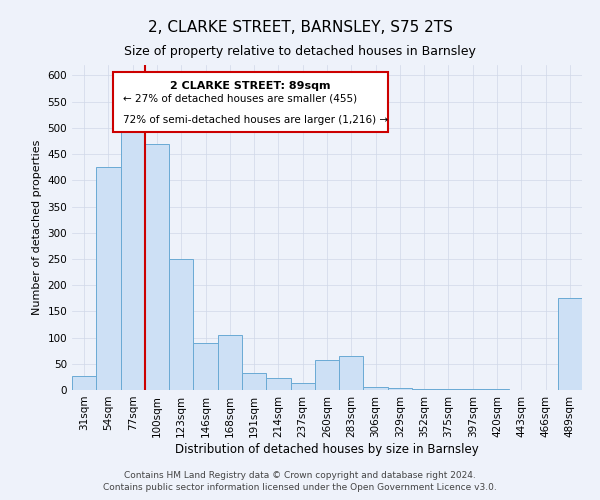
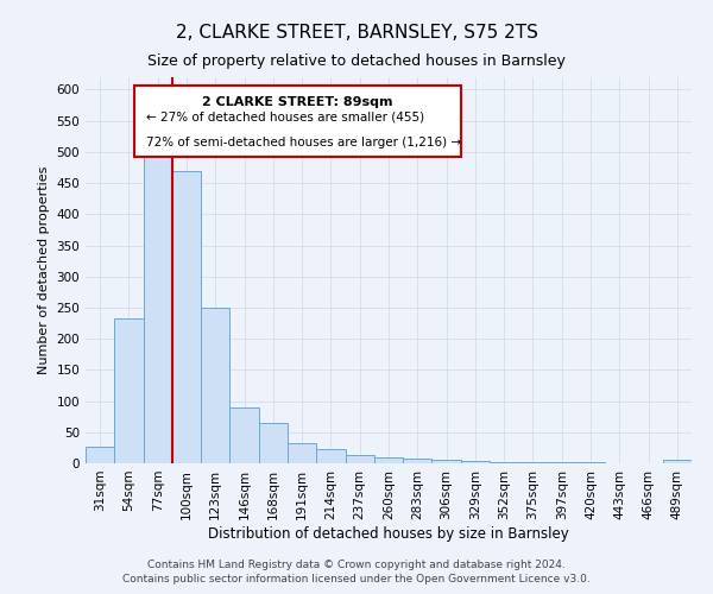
54sqm: 426 -> 233
168sqm: 104 -> 65
260sqm: 58 -> 10
283sqm: 64 -> 8
489sqm: 176 -> 5
